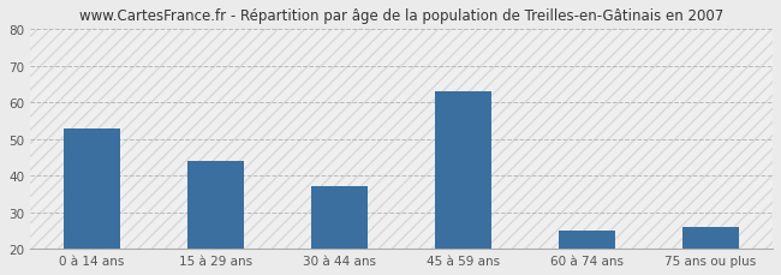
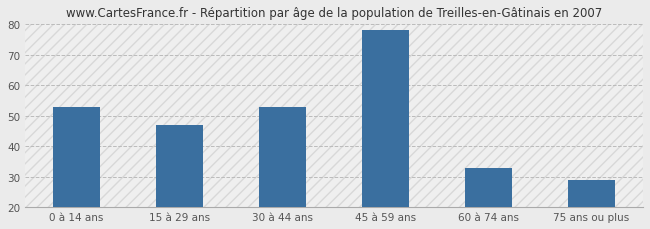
15 à 29 ans: 44 -> 47
30 à 44 ans: 37 -> 53
45 à 59 ans: 63 -> 78
60 à 74 ans: 25 -> 33
75 ans ou plus: 26 -> 29
